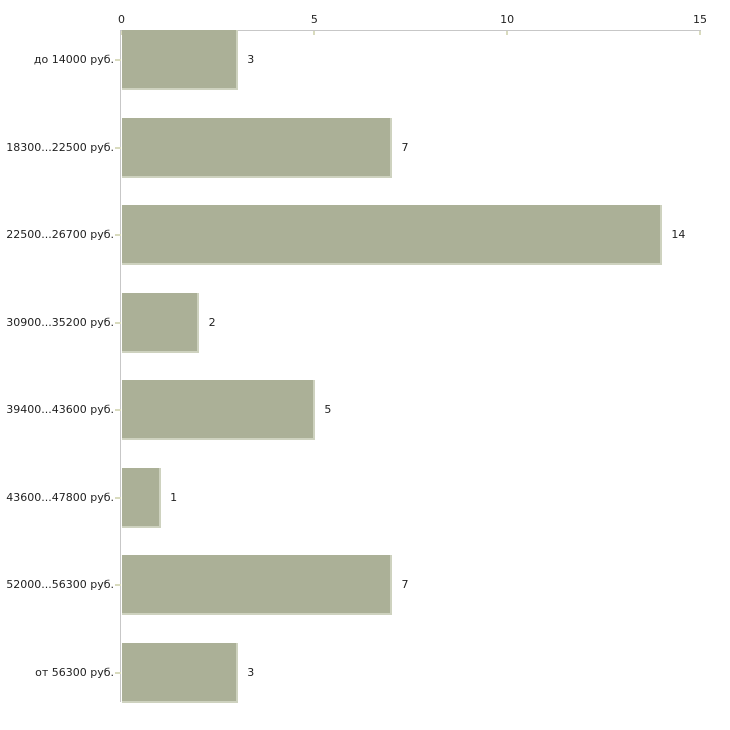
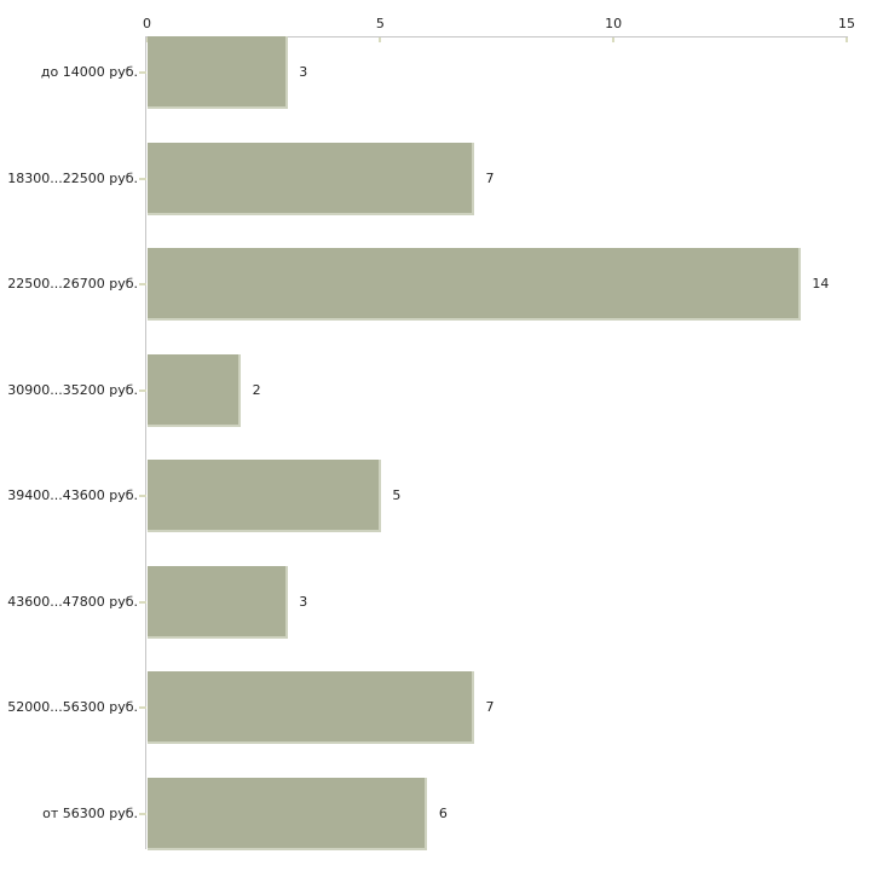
43600...47800 руб.: 1 -> 3
от 56300 руб.: 3 -> 6
